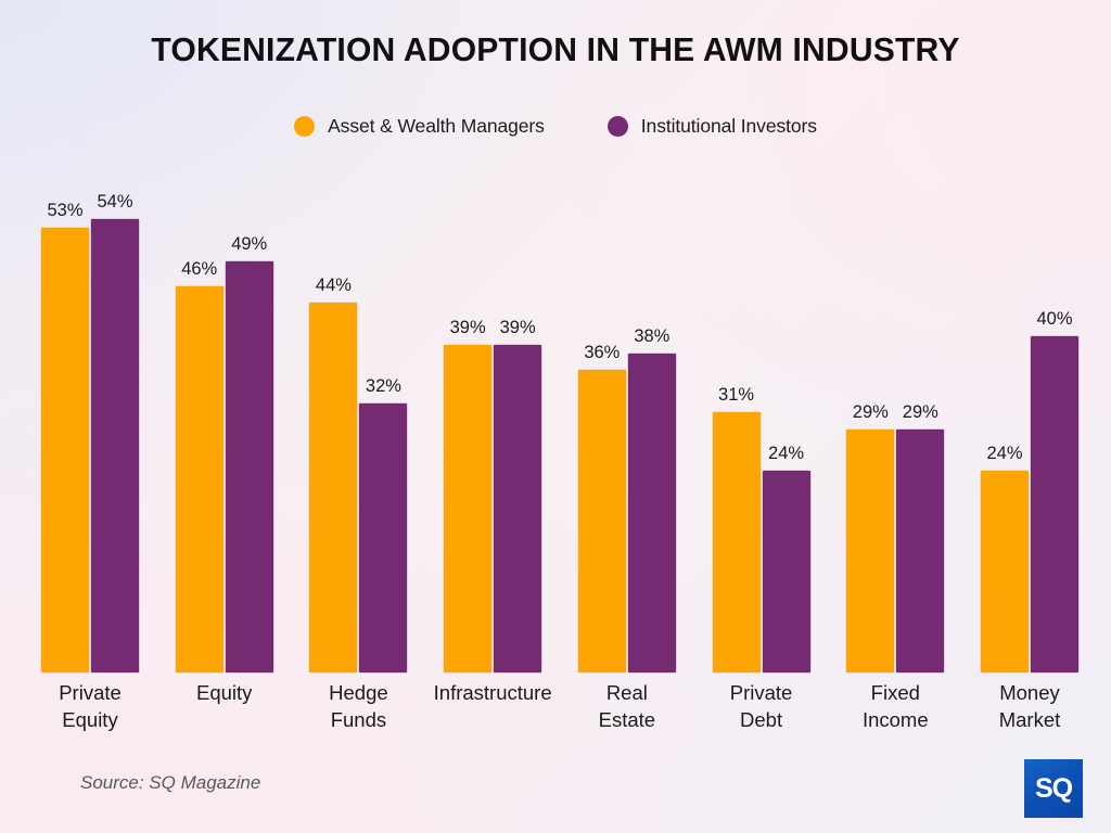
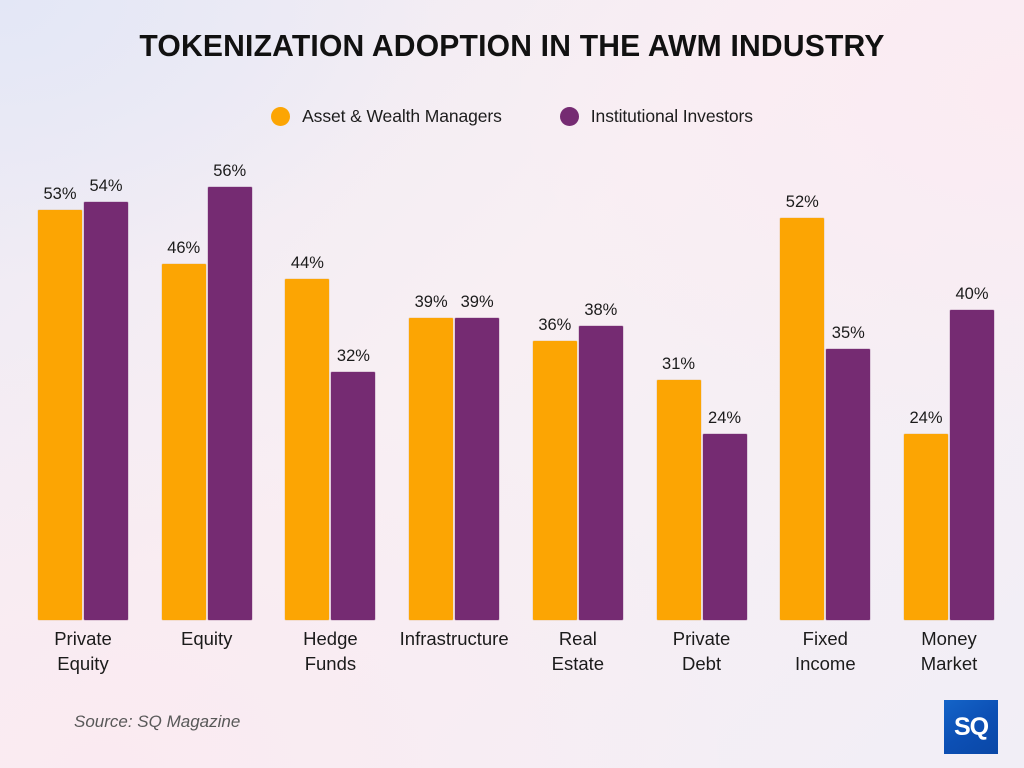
Institutional Investors/Equity: 49% -> 56%
Asset & Wealth Managers/Fixed Income: 29% -> 52%
Institutional Investors/Fixed Income: 29% -> 35%
